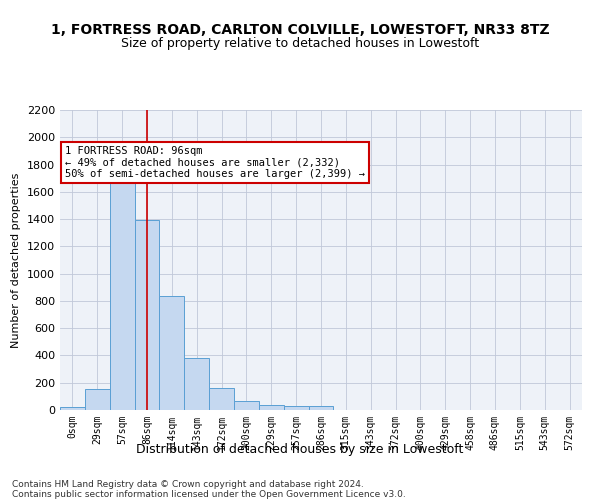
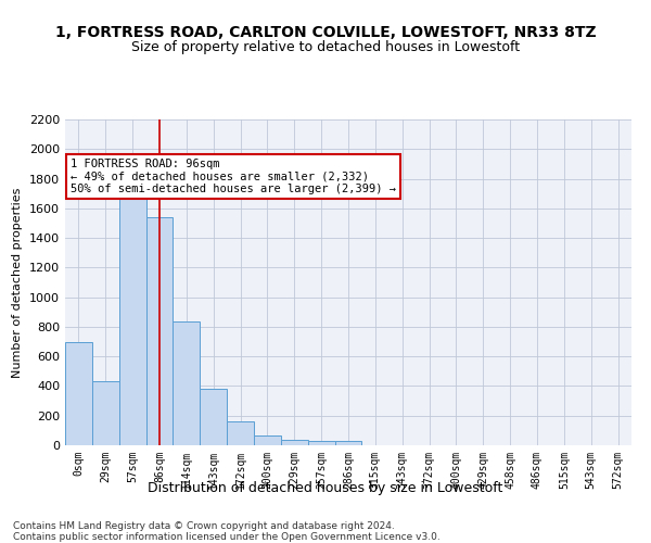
0sqm: 20 -> 700
29sqm: 160 -> 430
86sqm: 1390 -> 1540
